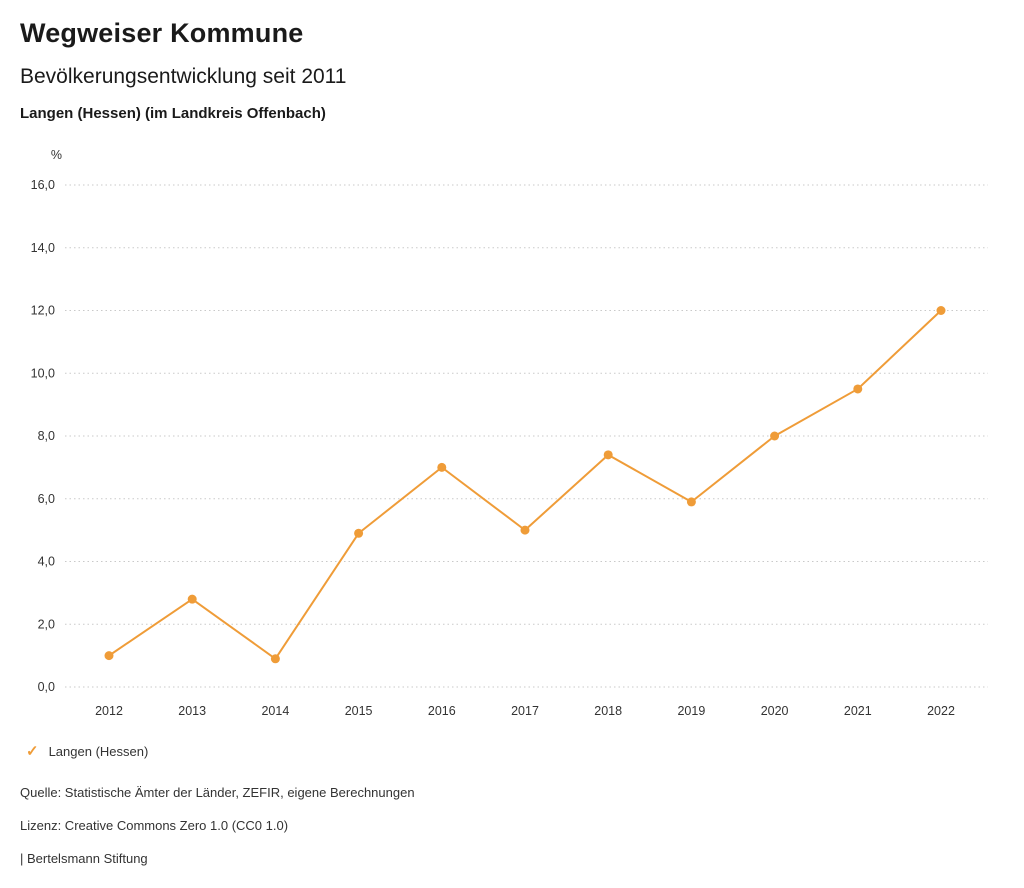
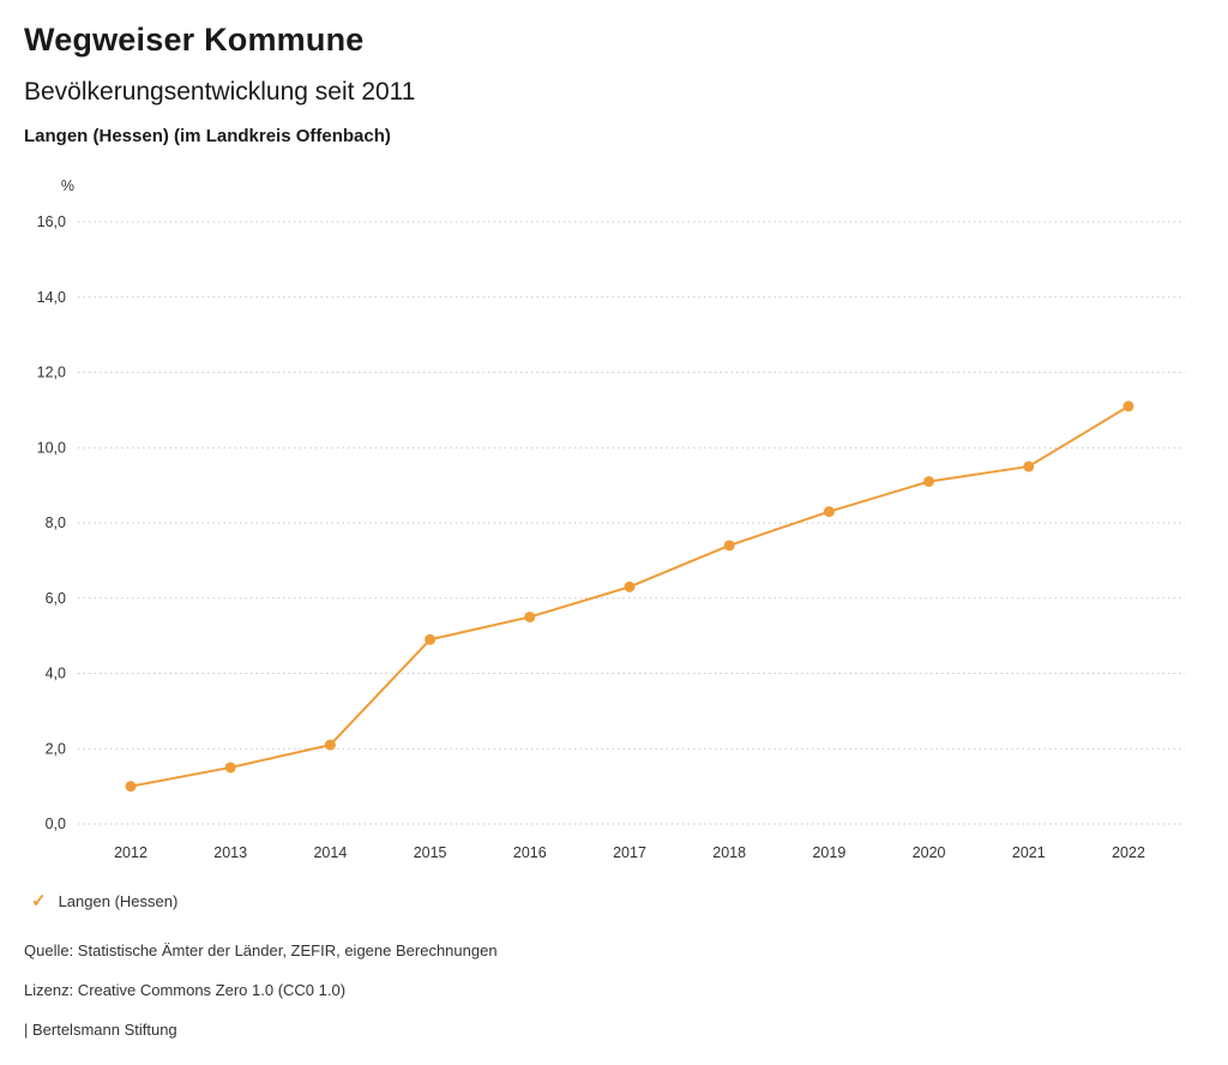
2013: 2,8 -> 1,5
2014: 0,9 -> 2,1
2016: 7,0 -> 5,5
2017: 5,0 -> 6,3
2019: 5,9 -> 8,3
2020: 8,0 -> 9,1
2022: 12,0 -> 11,1
